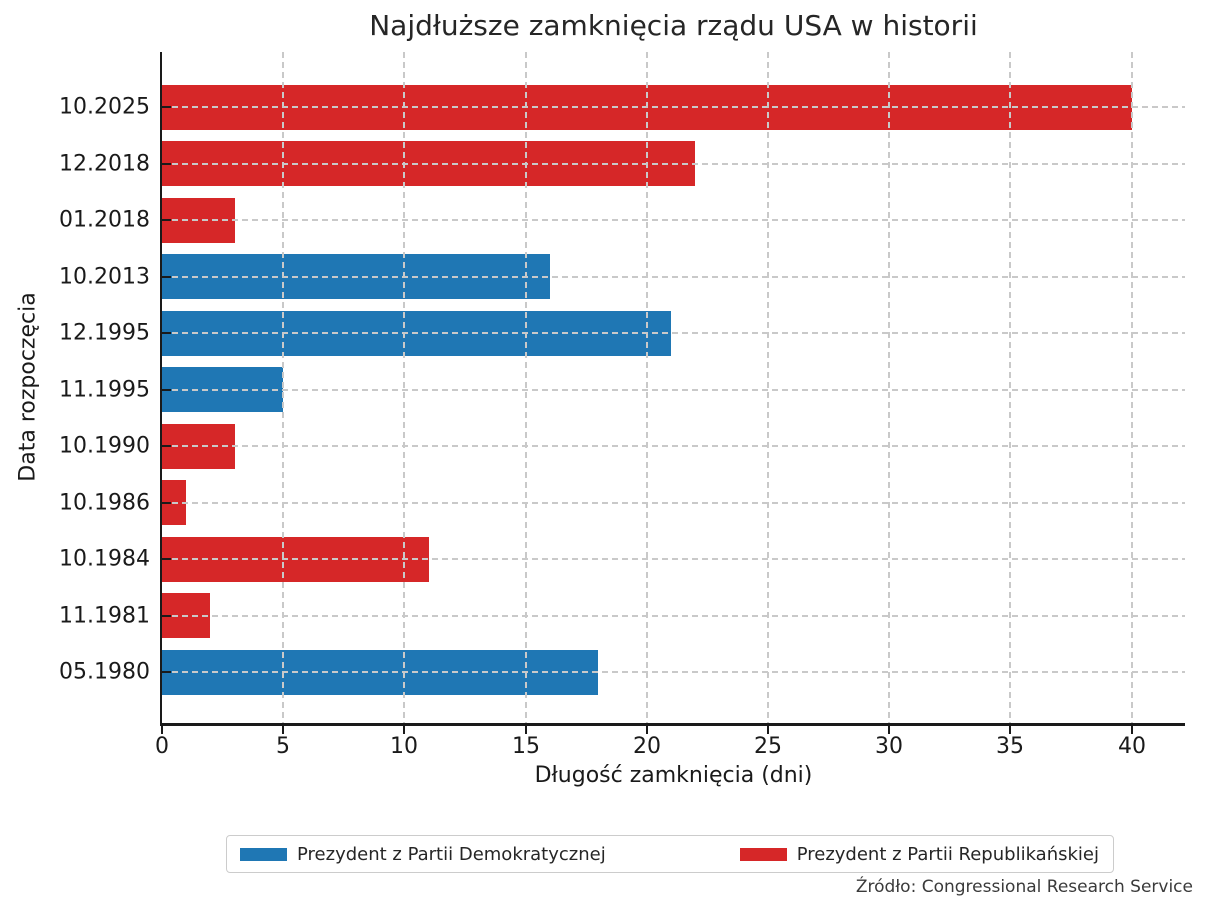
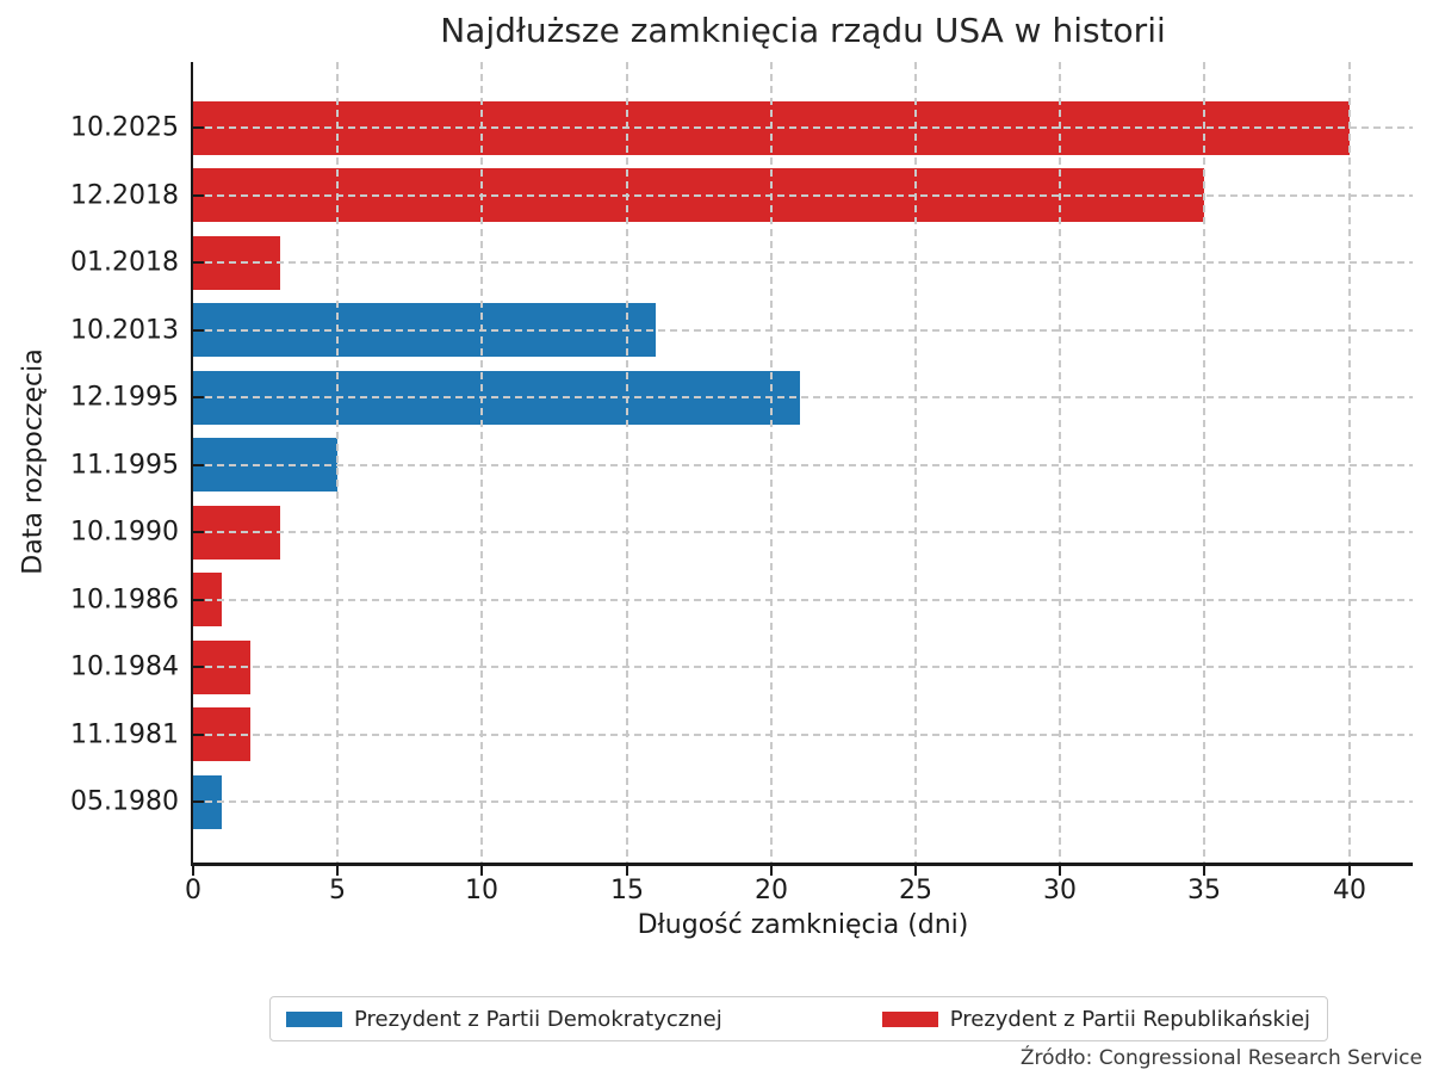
12.2018: 22 -> 35
10.1984: 11 -> 2
05.1980: 18 -> 1
